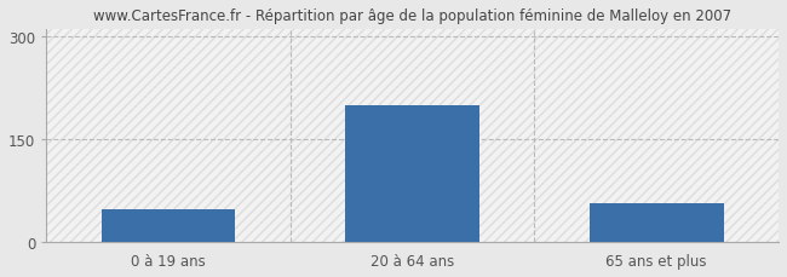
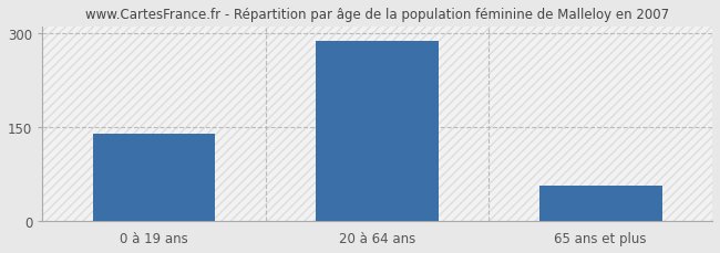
0 à 19 ans: 48 -> 140
20 à 64 ans: 200 -> 287
